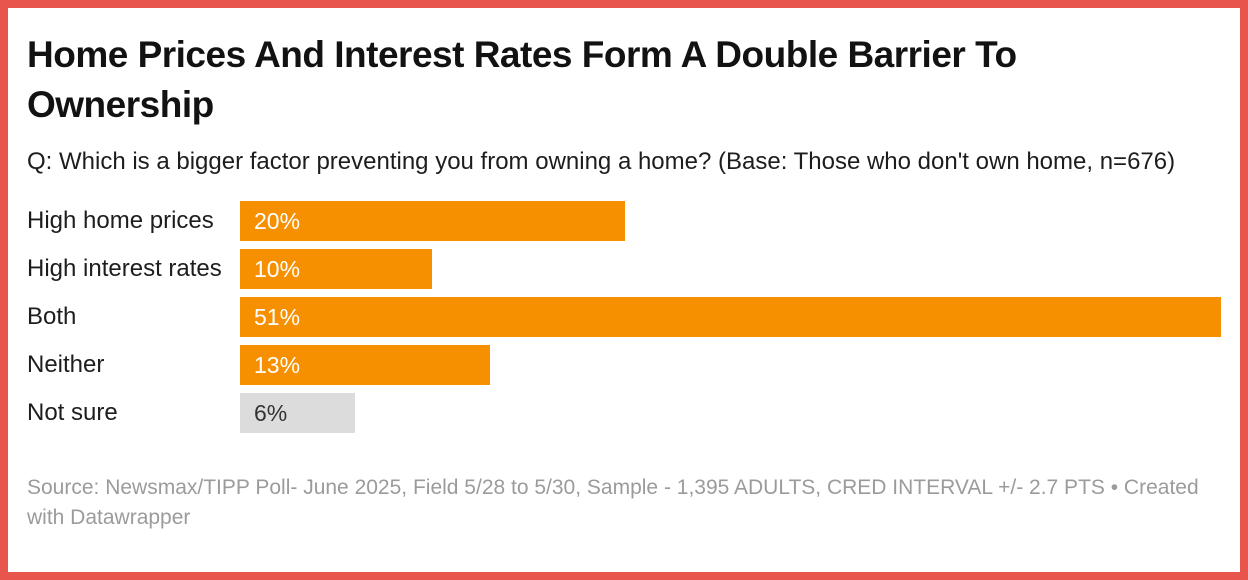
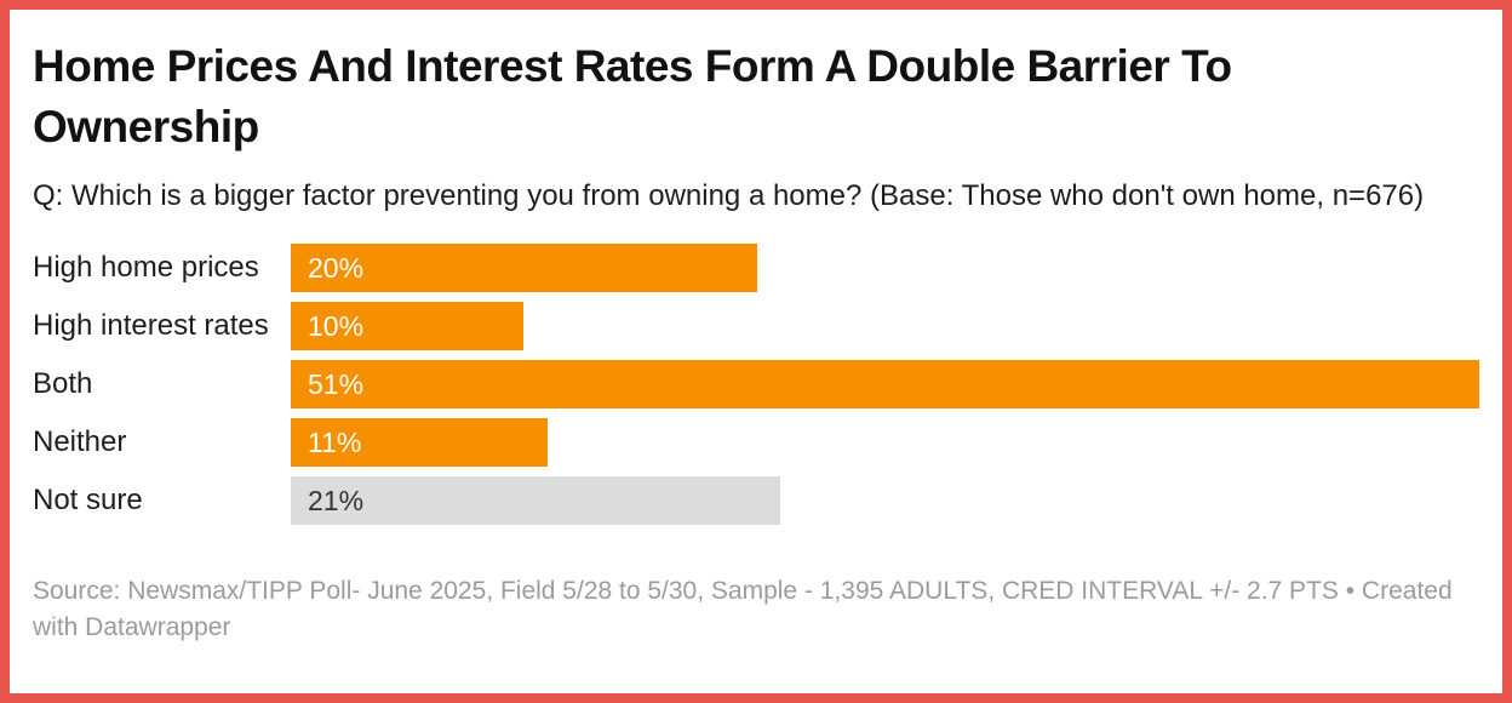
Neither: 13% -> 11%
Not sure: 6% -> 21%
